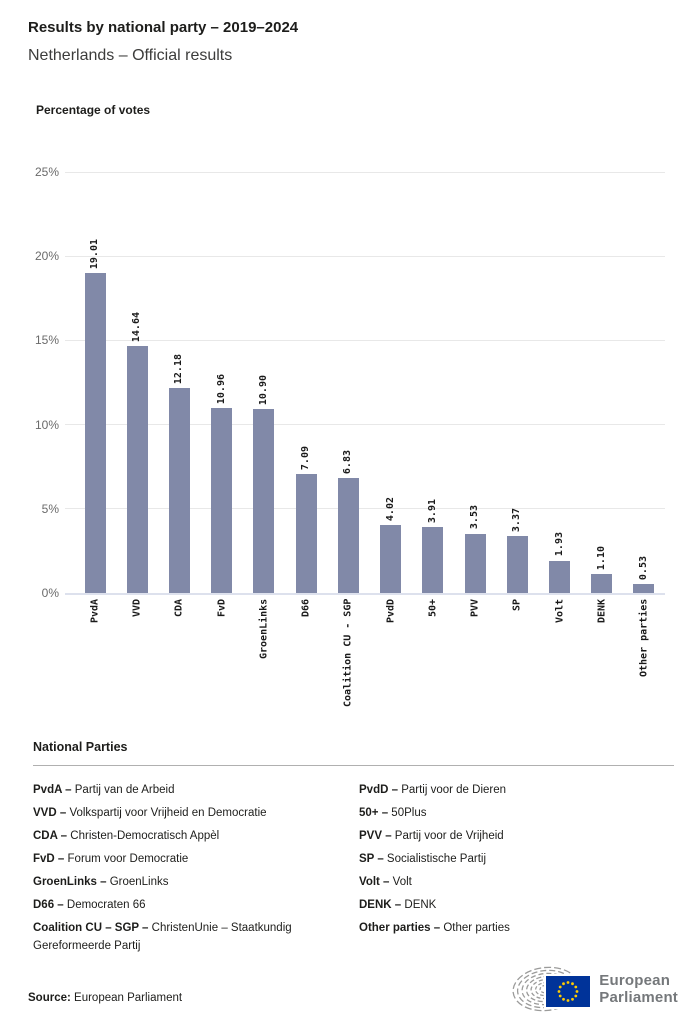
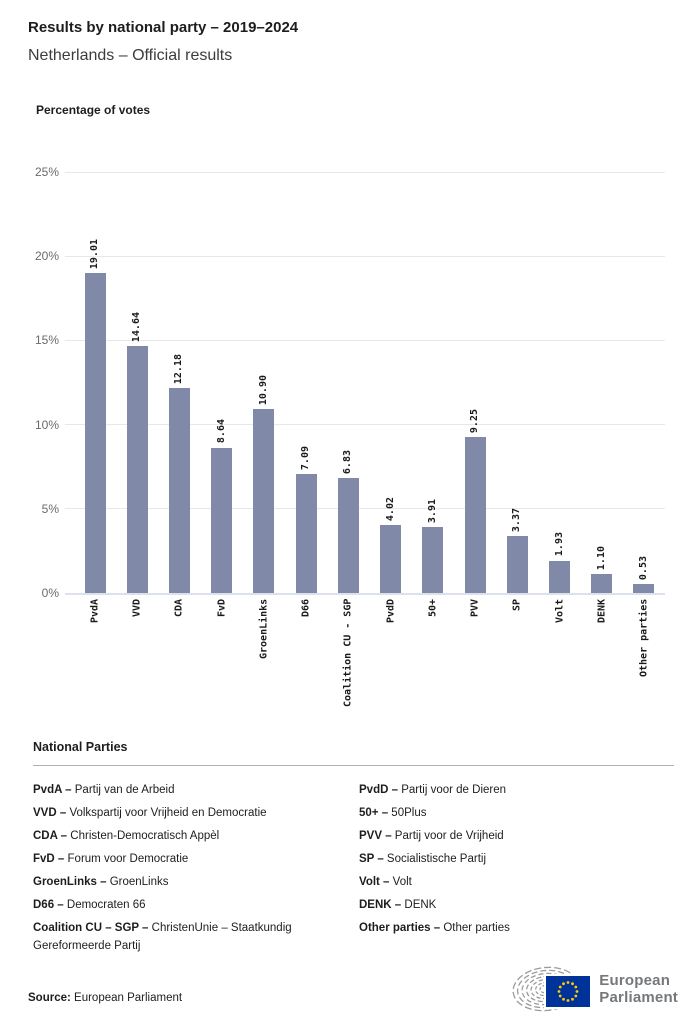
FvD: 10.96 -> 8.64
PVV: 3.53 -> 9.25
